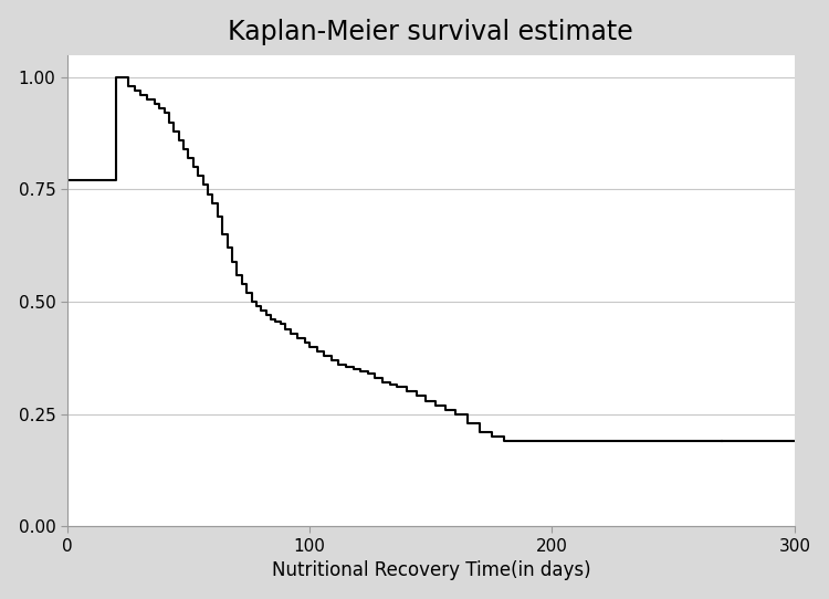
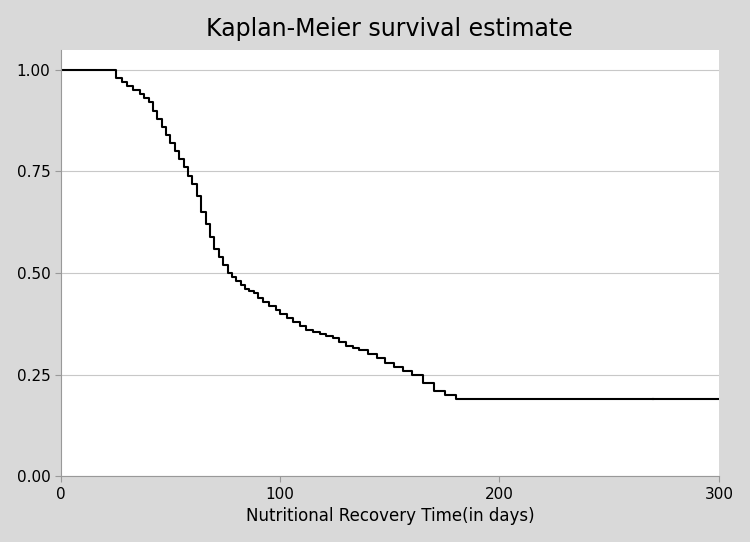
0: 0.770 -> 1.000
